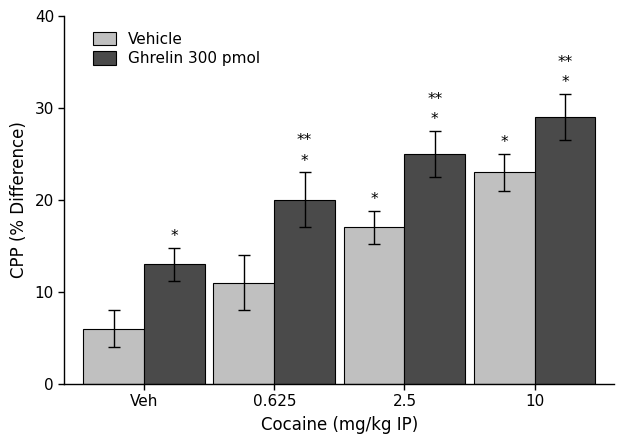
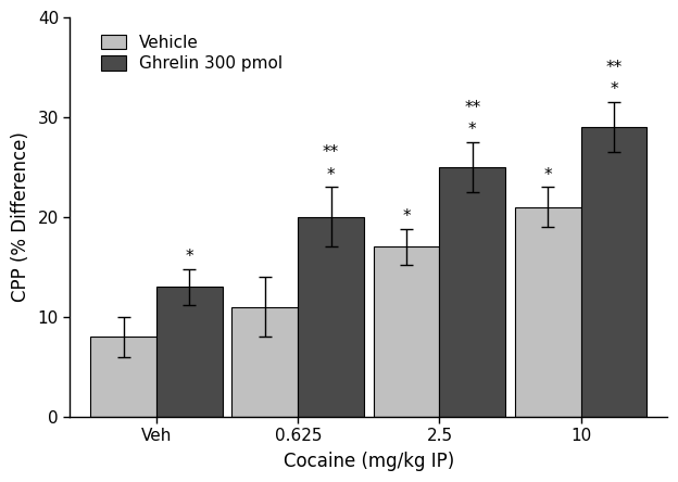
Vehicle/Veh: 6 -> 8
Vehicle/10: 23 -> 21
